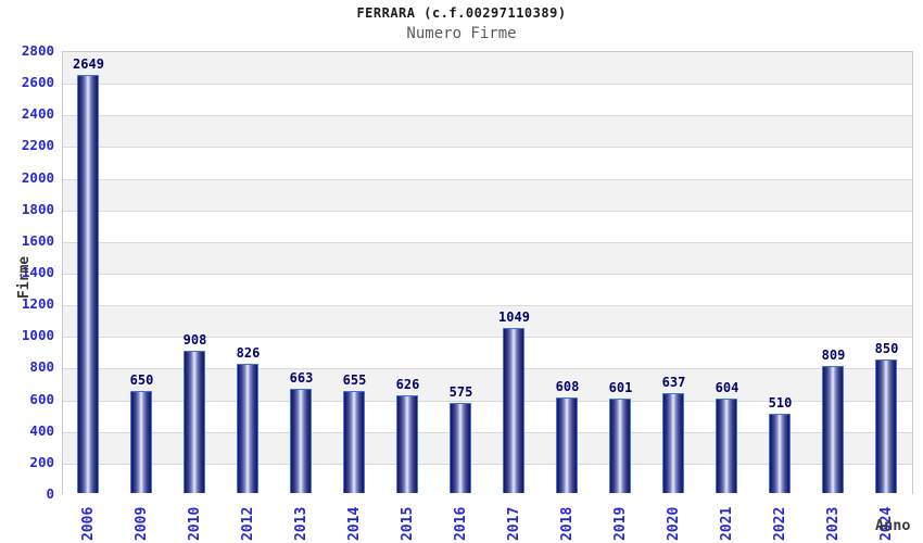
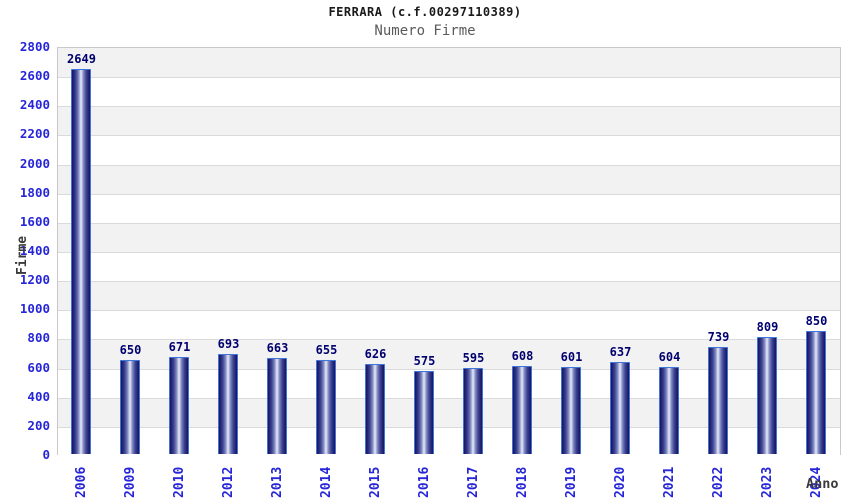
2010: 908 -> 671
2012: 826 -> 693
2017: 1049 -> 595
2022: 510 -> 739
